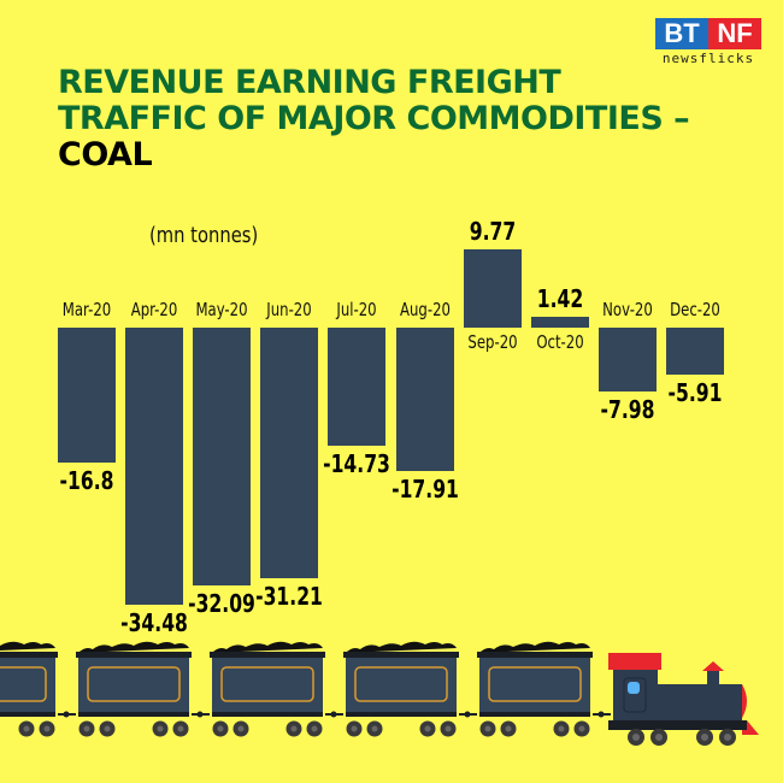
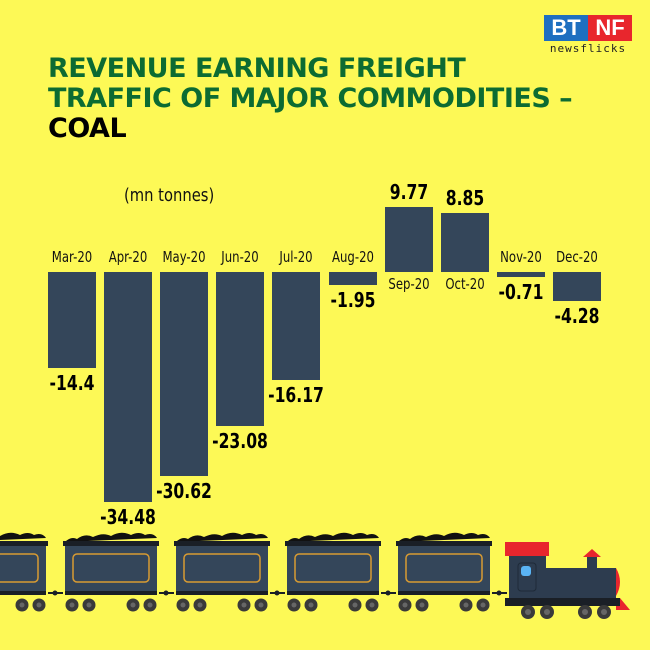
Mar-20: -16.8 -> -14.4
May-20: -32.09 -> -30.62
Jun-20: -31.21 -> -23.08
Jul-20: -14.73 -> -16.17
Aug-20: -17.91 -> -1.95
Oct-20: 1.42 -> 8.85
Nov-20: -7.98 -> -0.71
Dec-20: -5.91 -> -4.28
